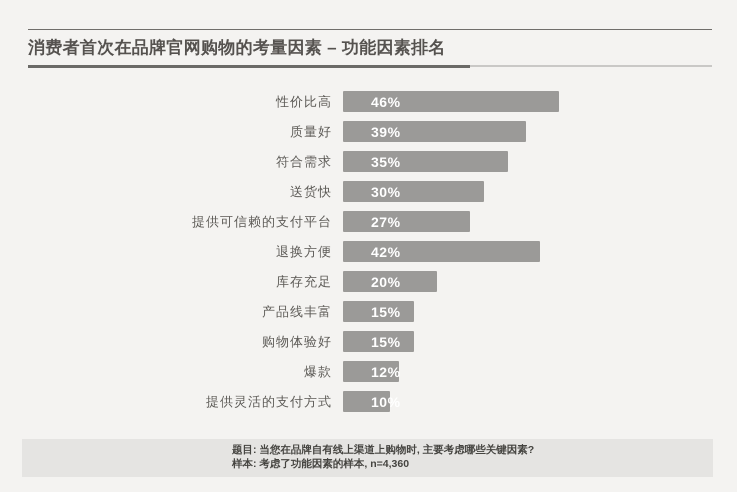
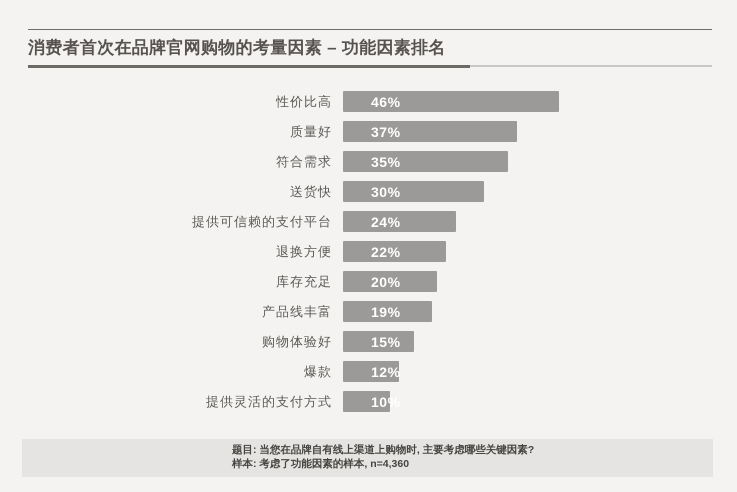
质量好: 39% -> 37%
提供可信赖的支付平台: 27% -> 24%
退换方便: 42% -> 22%
产品线丰富: 15% -> 19%
